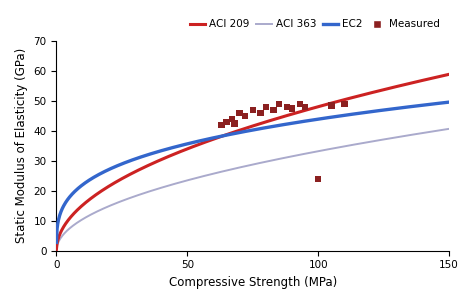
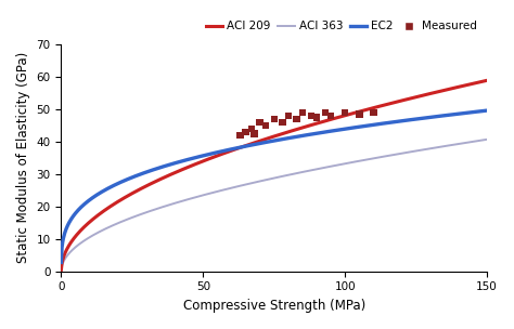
Measured/100: 24.0 -> 49.0
